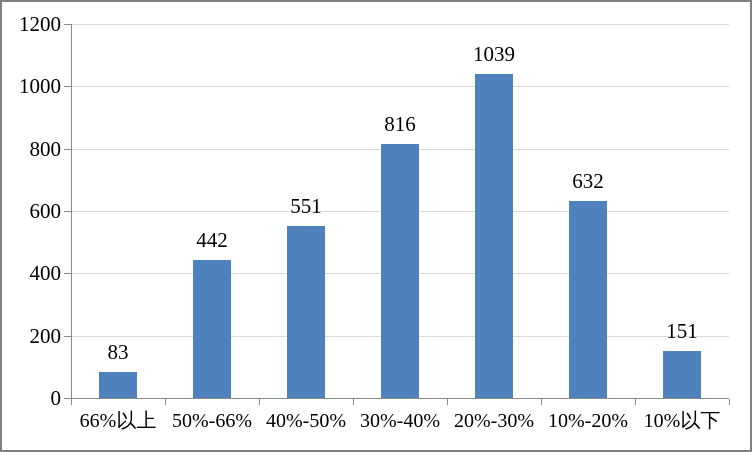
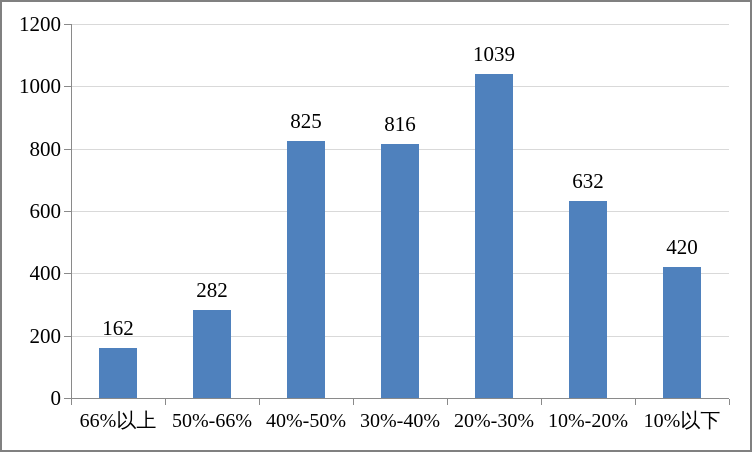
66%以上: 83 -> 162
50%-66%: 442 -> 282
40%-50%: 551 -> 825
10%以下: 151 -> 420
